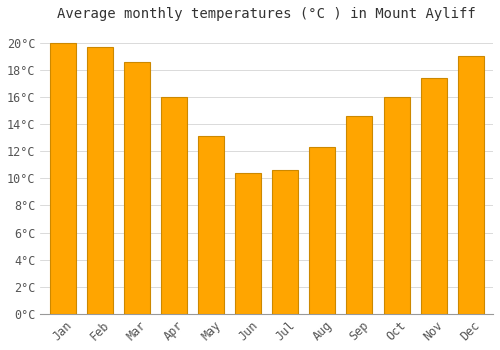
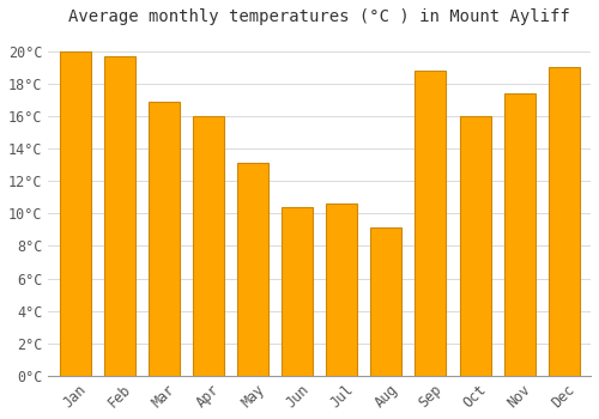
Mar: 18.6°C -> 16.9°C
Aug: 12.3°C -> 9.1°C
Sep: 14.6°C -> 18.8°C
